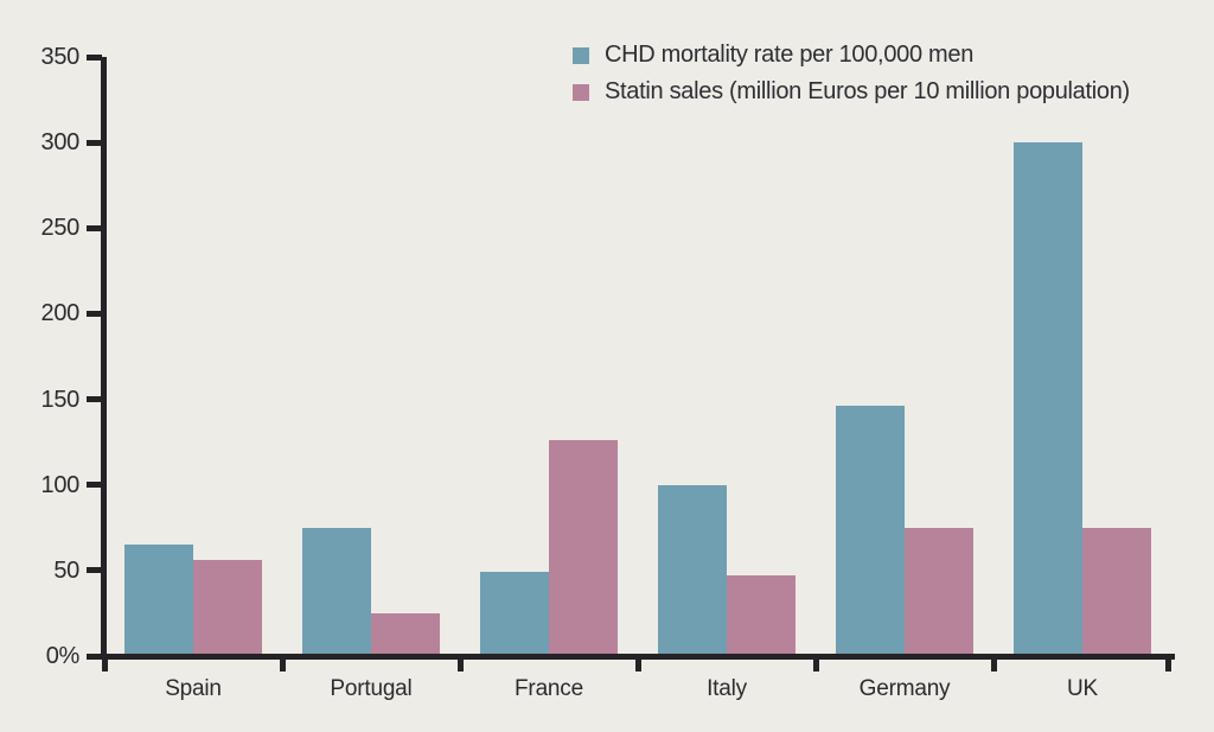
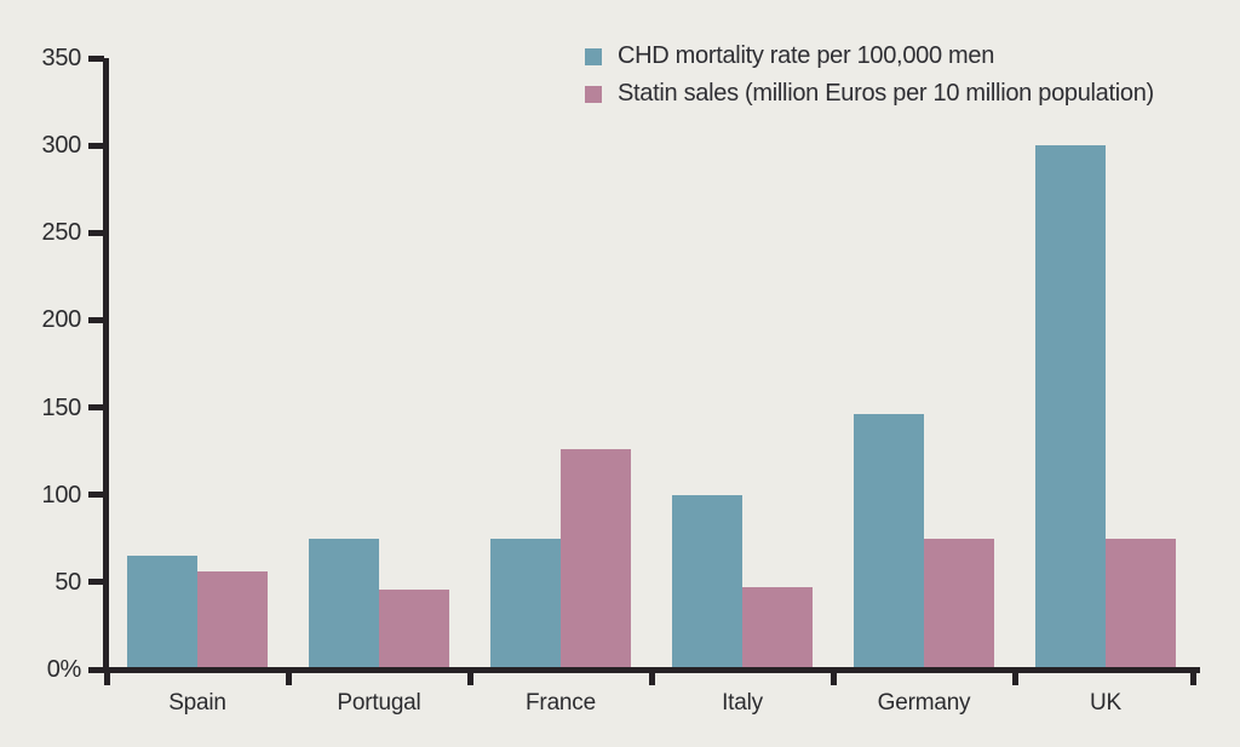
Statin sales (million Euros per 10 million population)/Portugal: 25 -> 46
CHD mortality rate per 100,000 men/France: 49 -> 75
